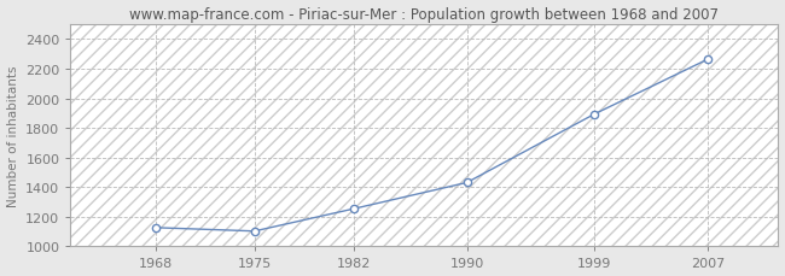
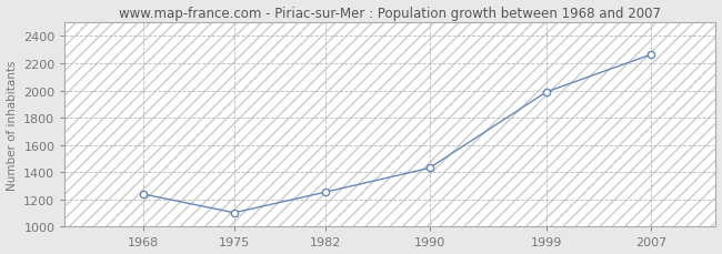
1968: 1130 -> 1240
1999: 1890 -> 1990
